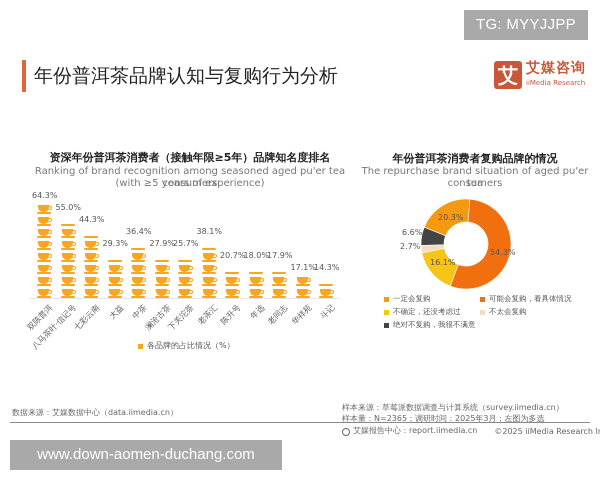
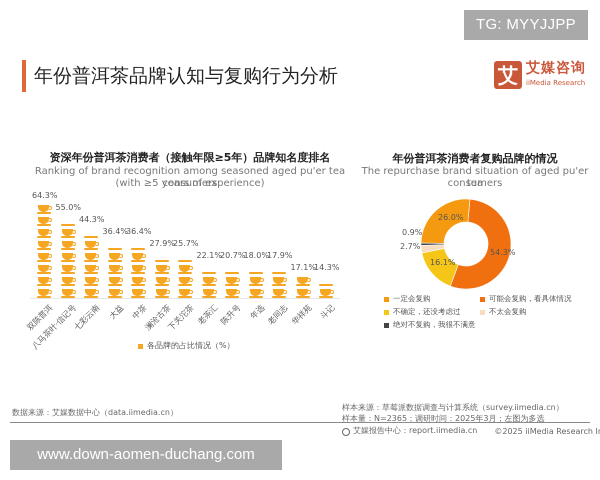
资深年份普洱茶消费者（接触年限≥5年）品牌知名度排名/大益: 29.3% -> 36.4%
资深年份普洱茶消费者（接触年限≥5年）品牌知名度排名/老茶汇: 38.1% -> 22.1%
年份普洱茶消费者复购品牌的情况/绝对不复购，我很不满意: 6.6% -> 0.9%
年份普洱茶消费者复购品牌的情况/一定会复购: 20.3% -> 26.0%
